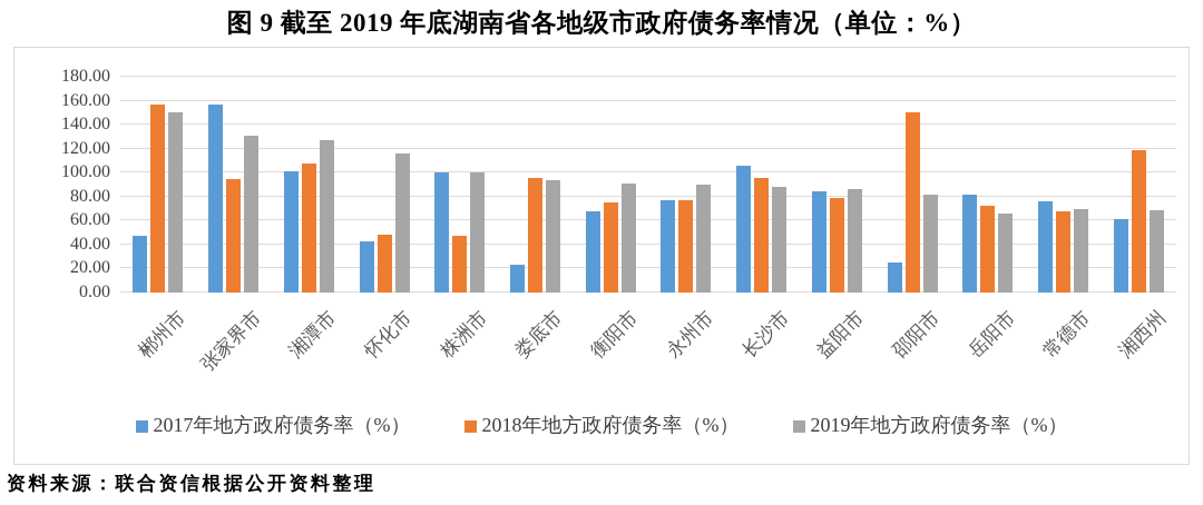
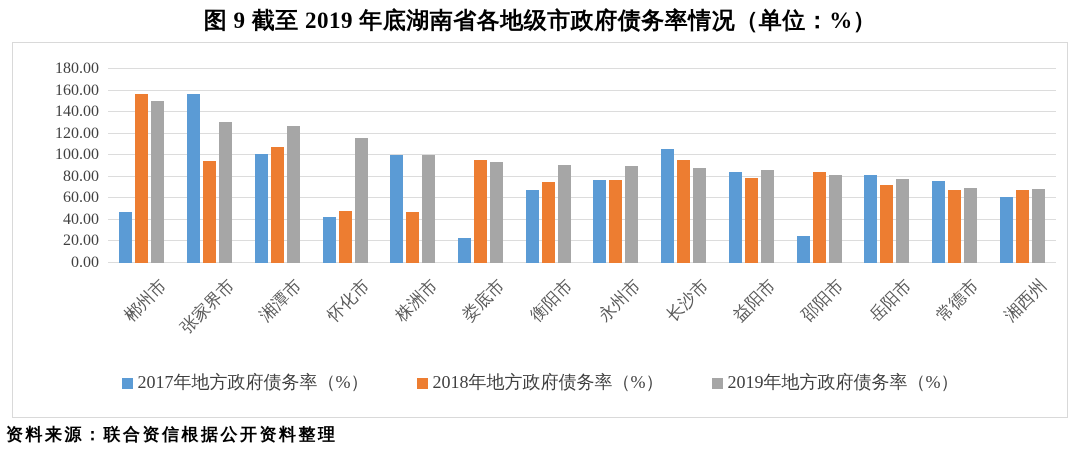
2018年地方政府债务率（%）/邵阳市: 150 -> 84
2019年地方政府债务率（%）/岳阳市: 66 -> 78
2018年地方政府债务率（%）/湘西州: 119 -> 68
